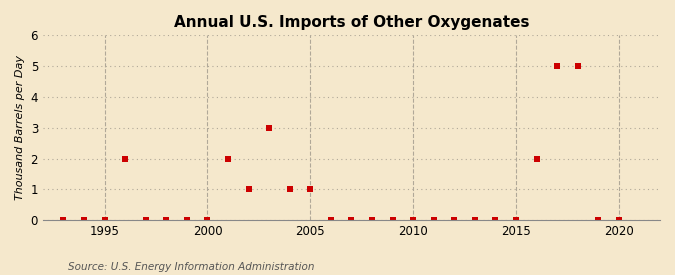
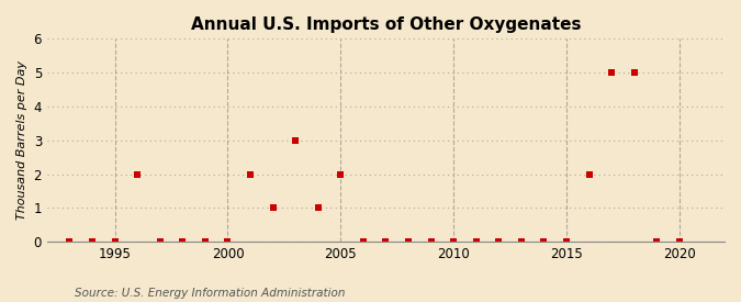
2005: 1 -> 2
